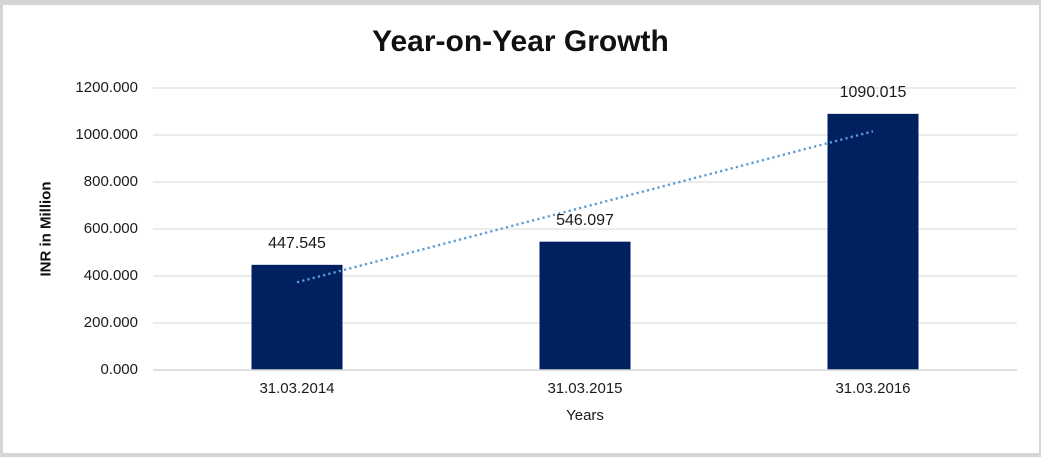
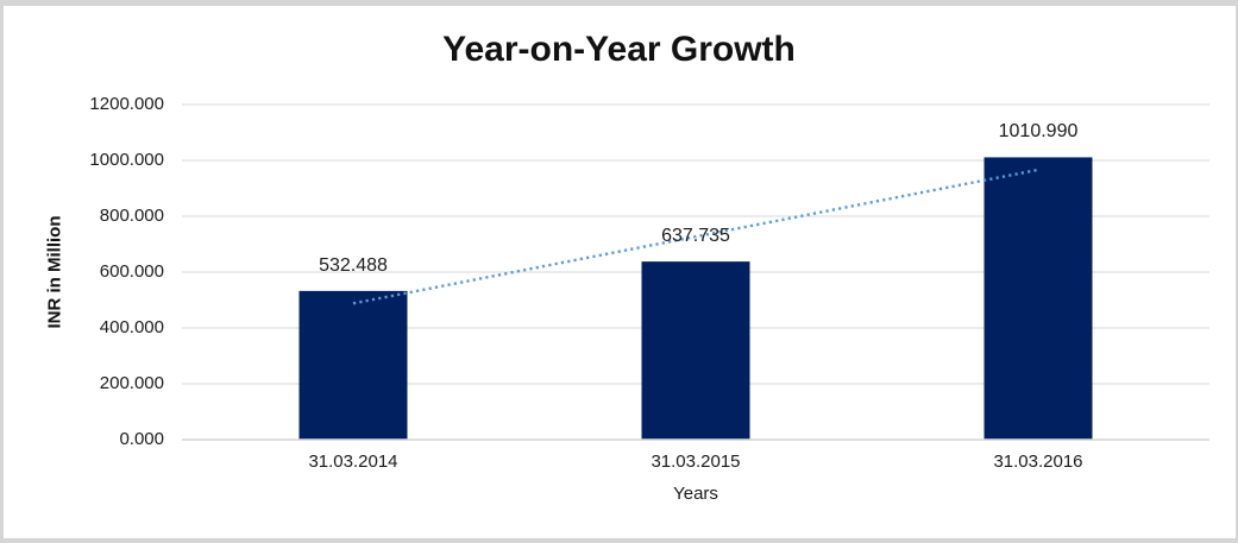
31.03.2014: 447.545 -> 532.488
31.03.2015: 546.097 -> 637.735
31.03.2016: 1090.015 -> 1010.990
